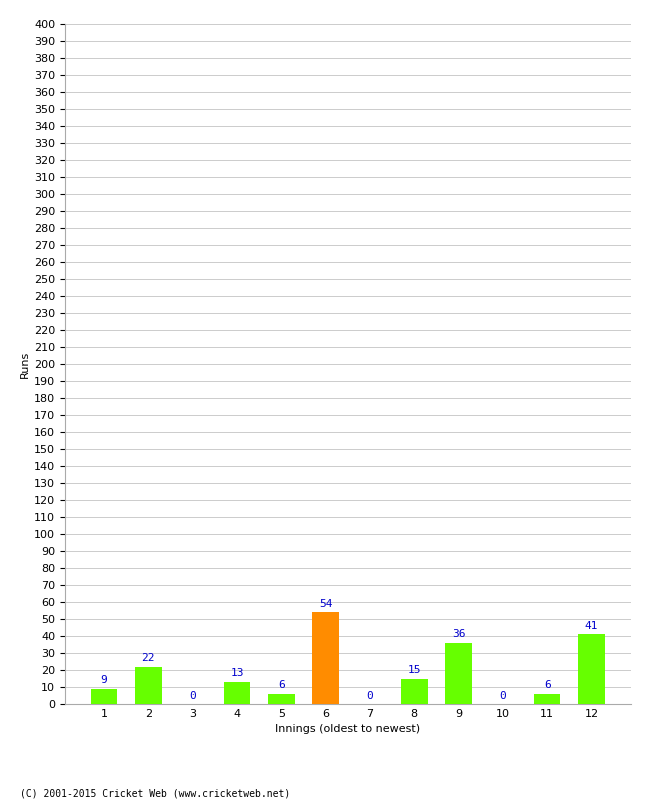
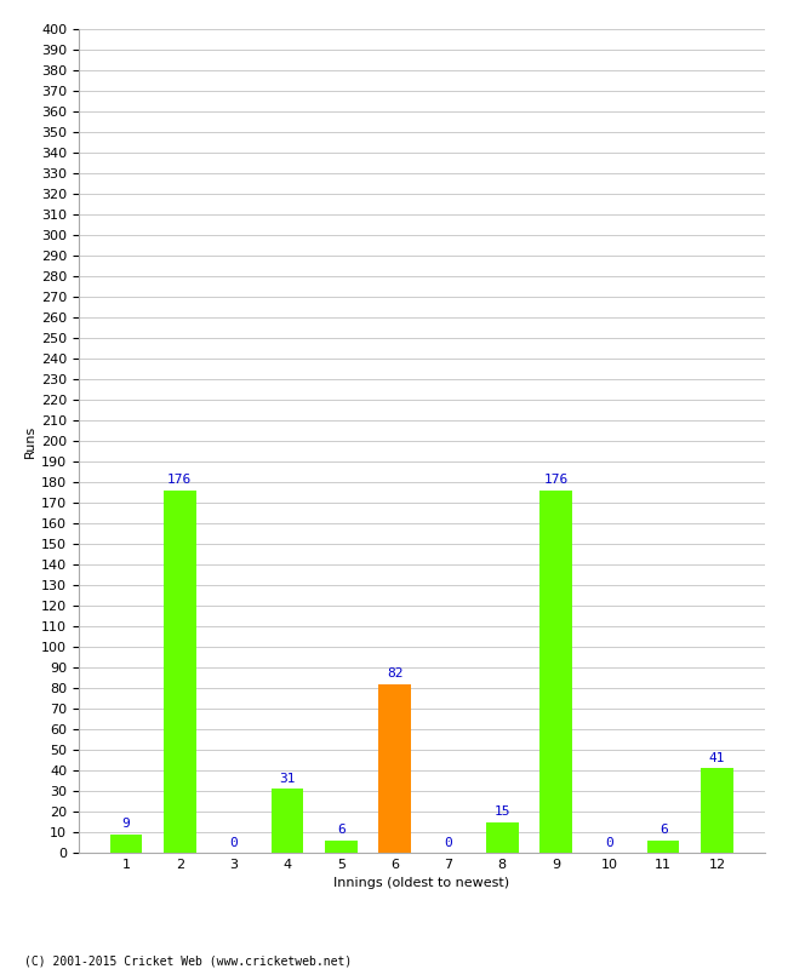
2: 22 -> 176
4: 13 -> 31
6: 54 -> 82
9: 36 -> 176
